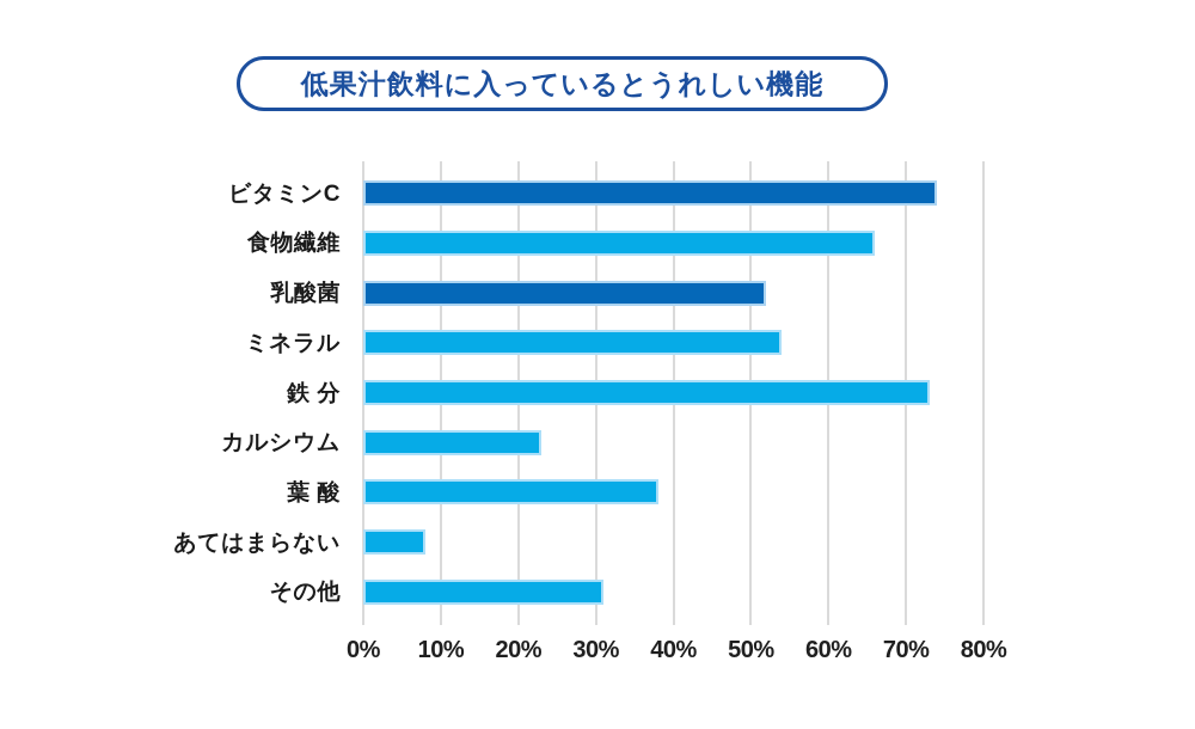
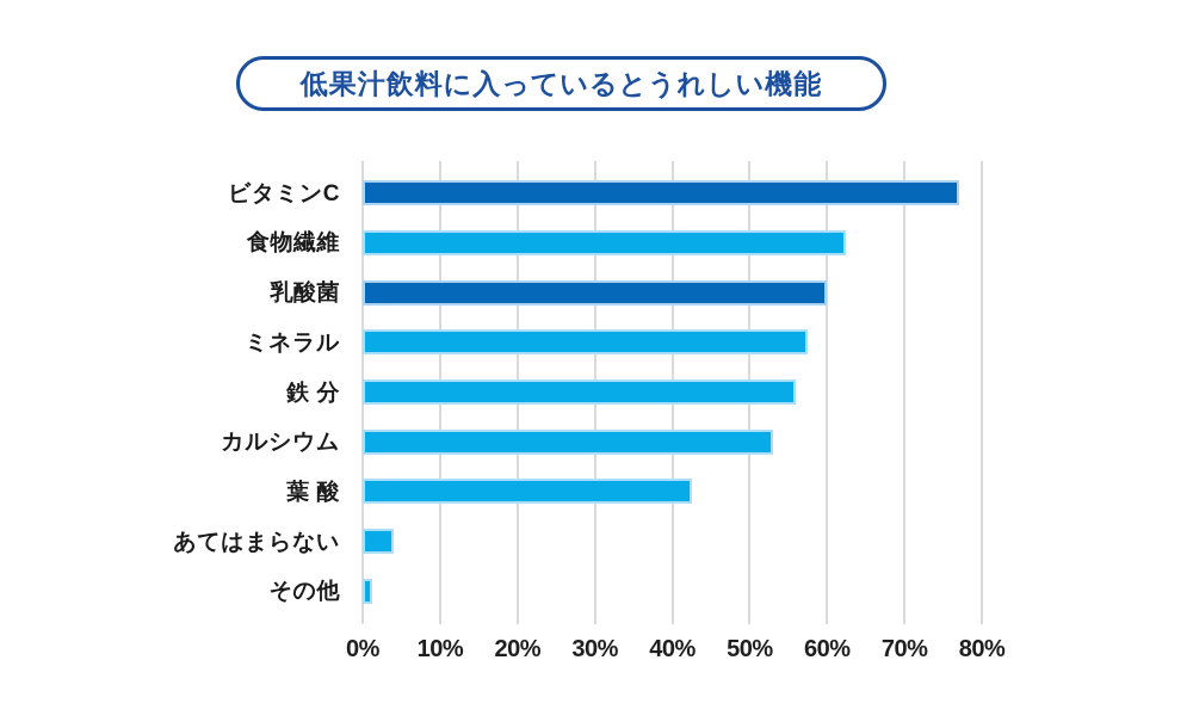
ビタミンC: 74% -> 77%
食物繊維: 66% -> 62%
乳酸菌: 52% -> 60%
ミネラル: 54% -> 58%
鉄 分: 73% -> 56%
カルシウム: 23% -> 53%
葉 酸: 38% -> 42%
あてはまらない: 8% -> 4%
その他: 31% -> 1%
